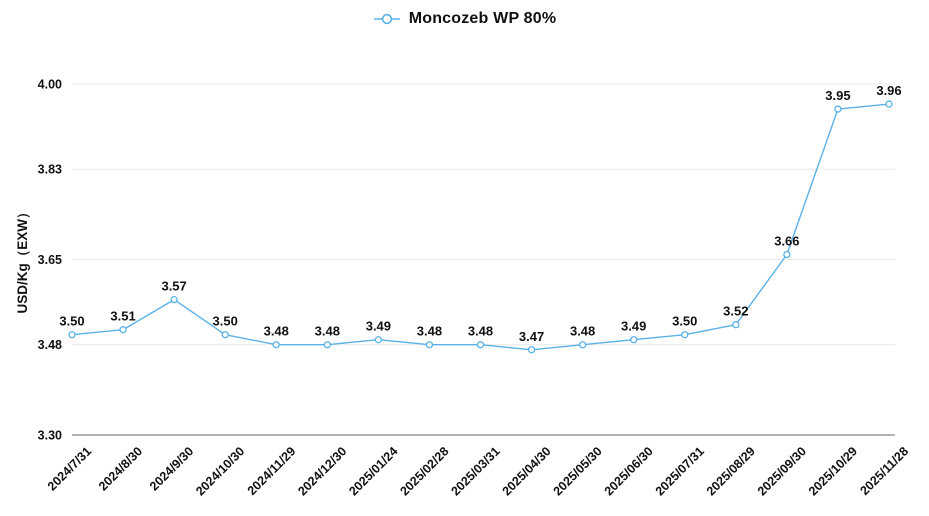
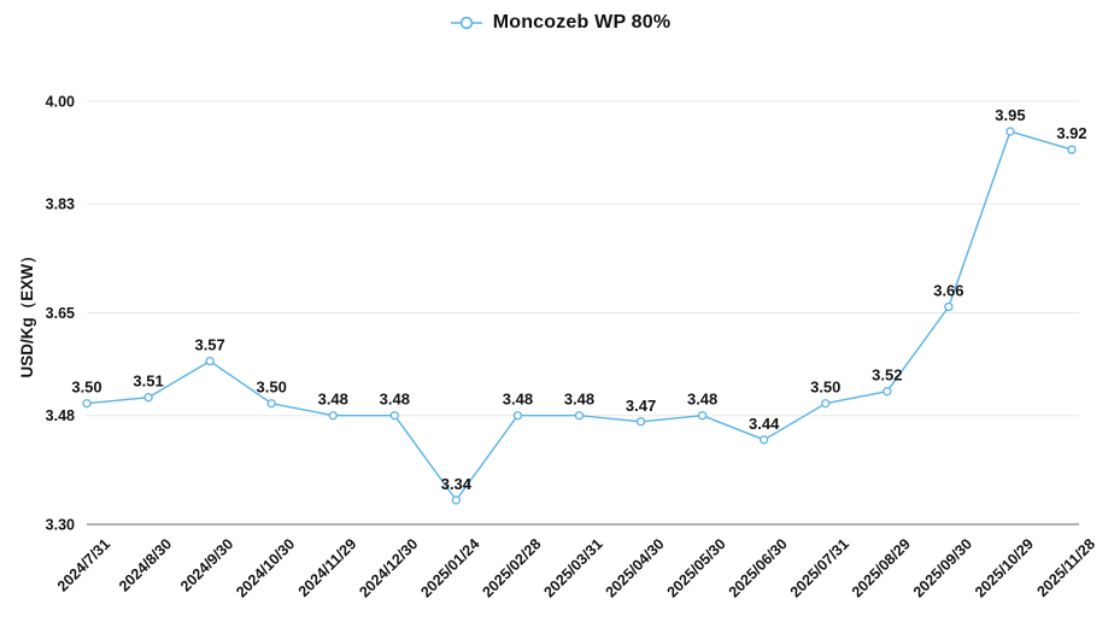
2025/01/24: 3.49 -> 3.34
2025/06/30: 3.49 -> 3.44
2025/11/28: 3.96 -> 3.92
